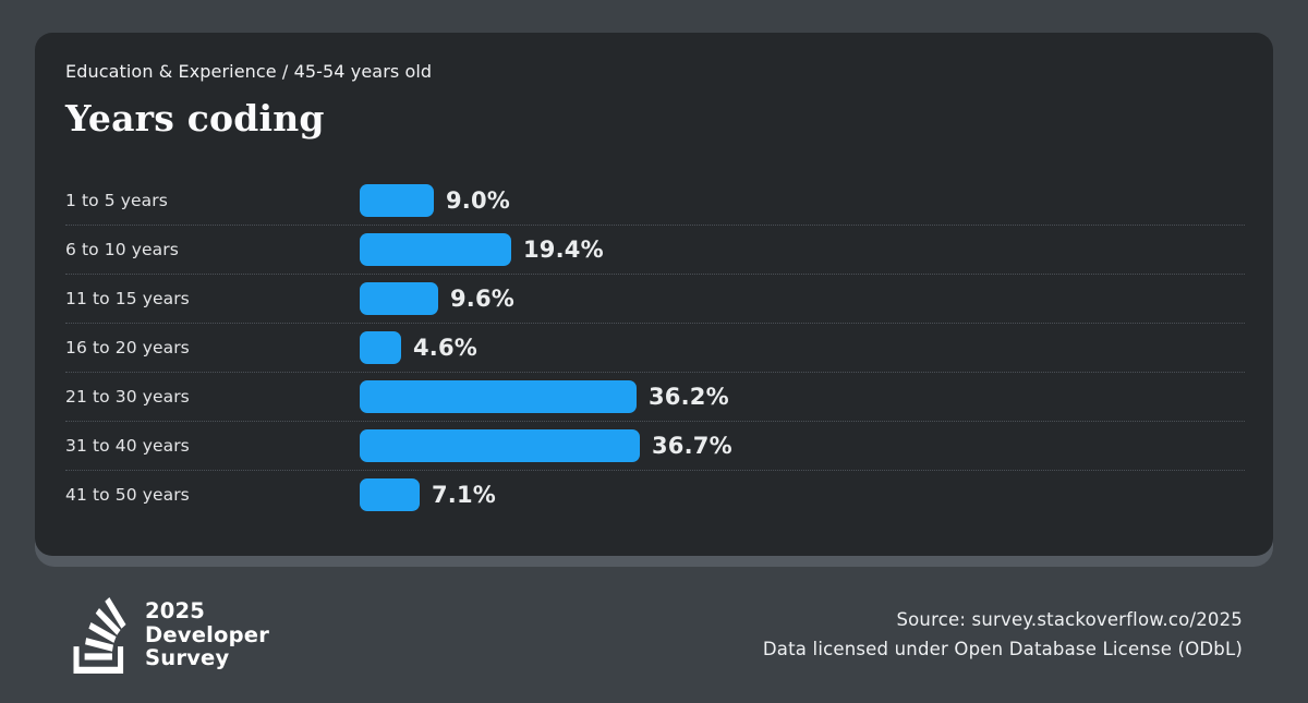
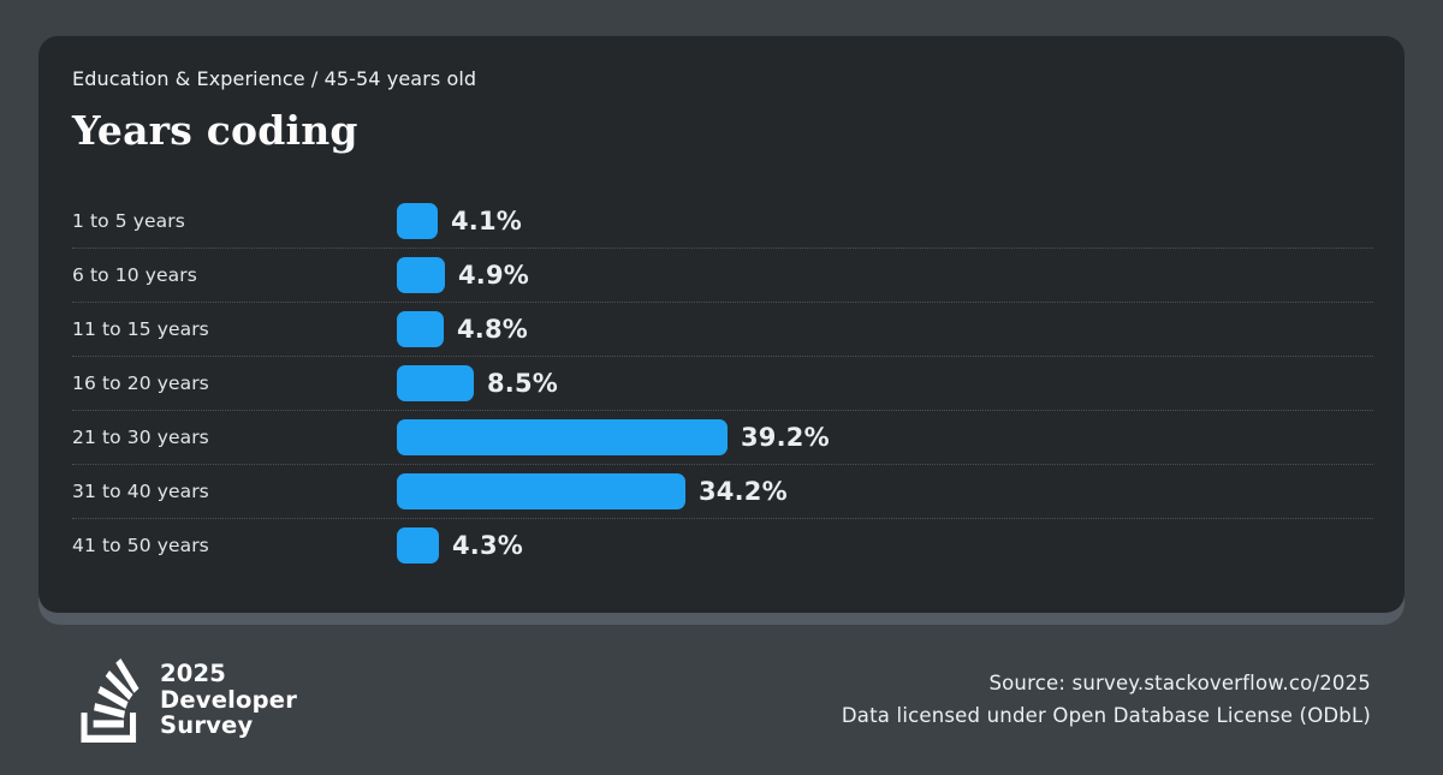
1 to 5 years: 9.0% -> 4.1%
6 to 10 years: 19.4% -> 4.9%
11 to 15 years: 9.6% -> 4.8%
16 to 20 years: 4.6% -> 8.5%
21 to 30 years: 36.2% -> 39.2%
31 to 40 years: 36.7% -> 34.2%
41 to 50 years: 7.1% -> 4.3%
